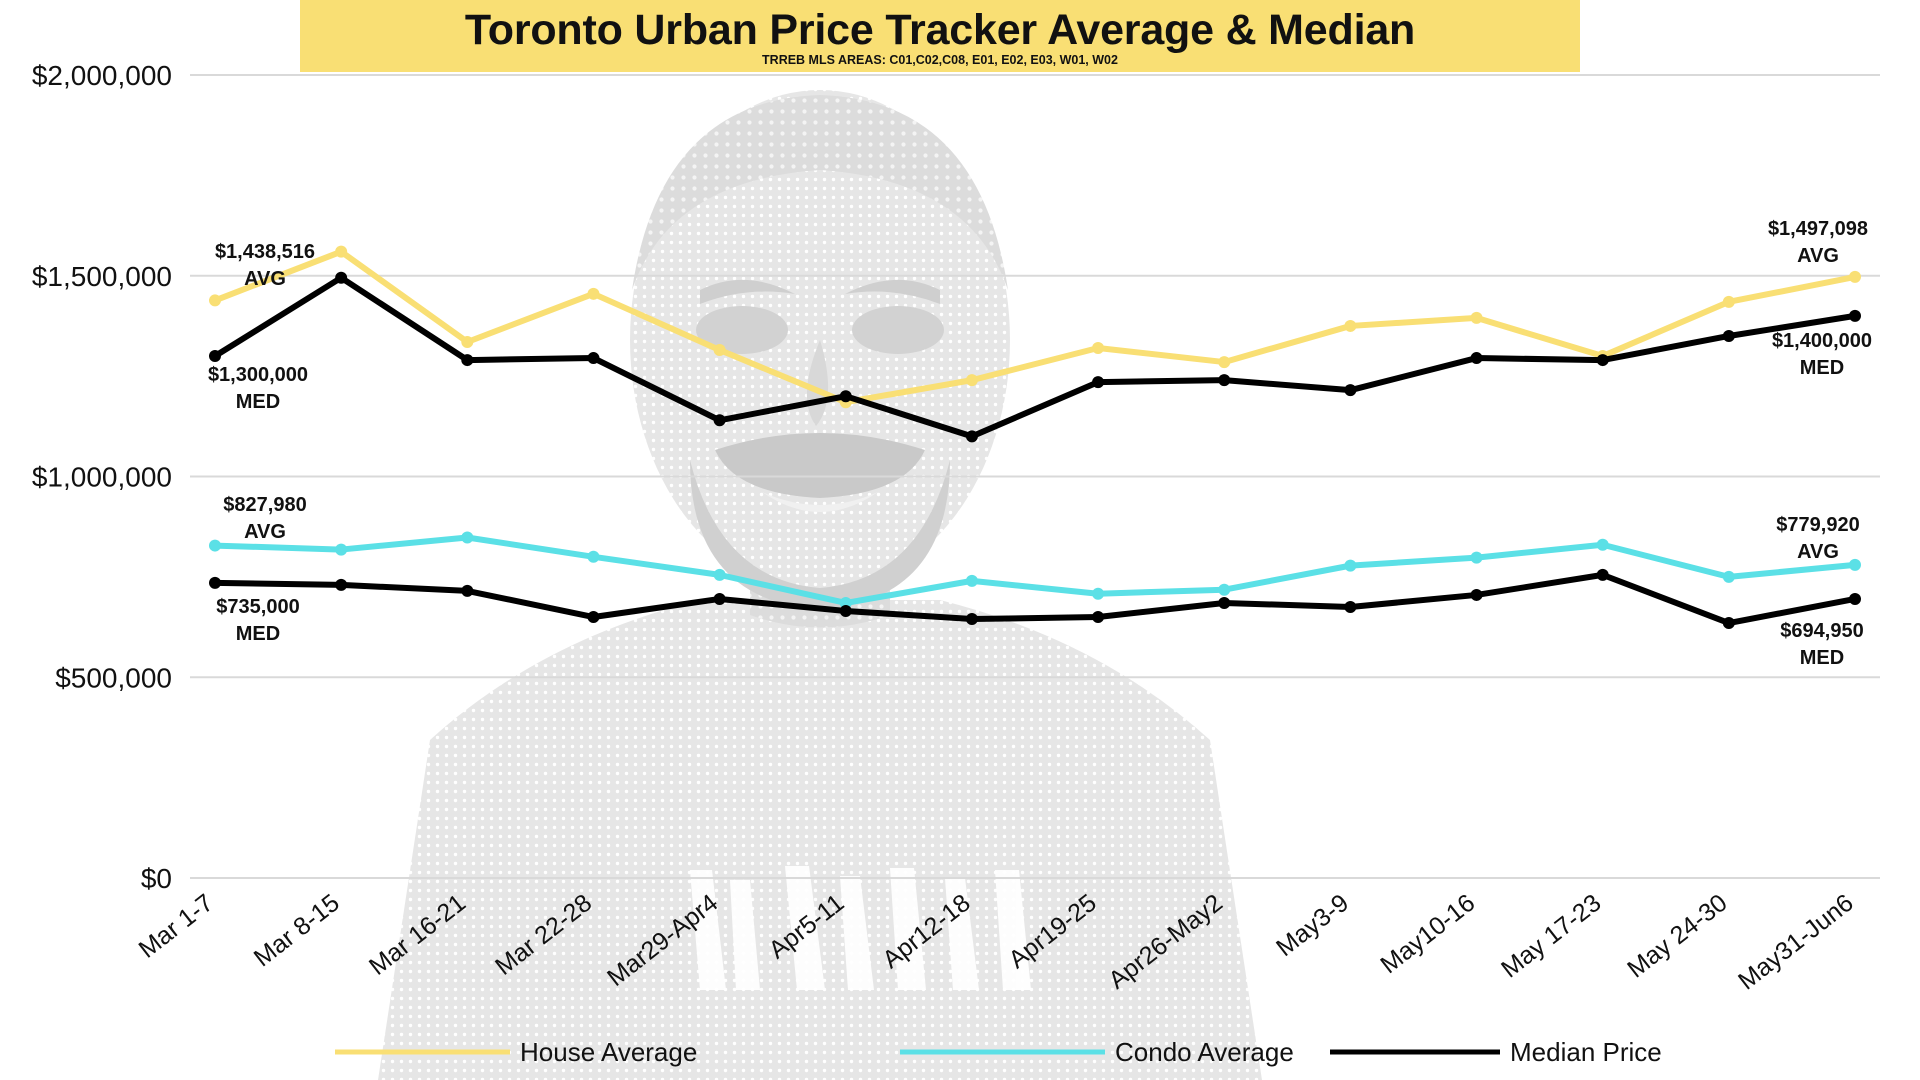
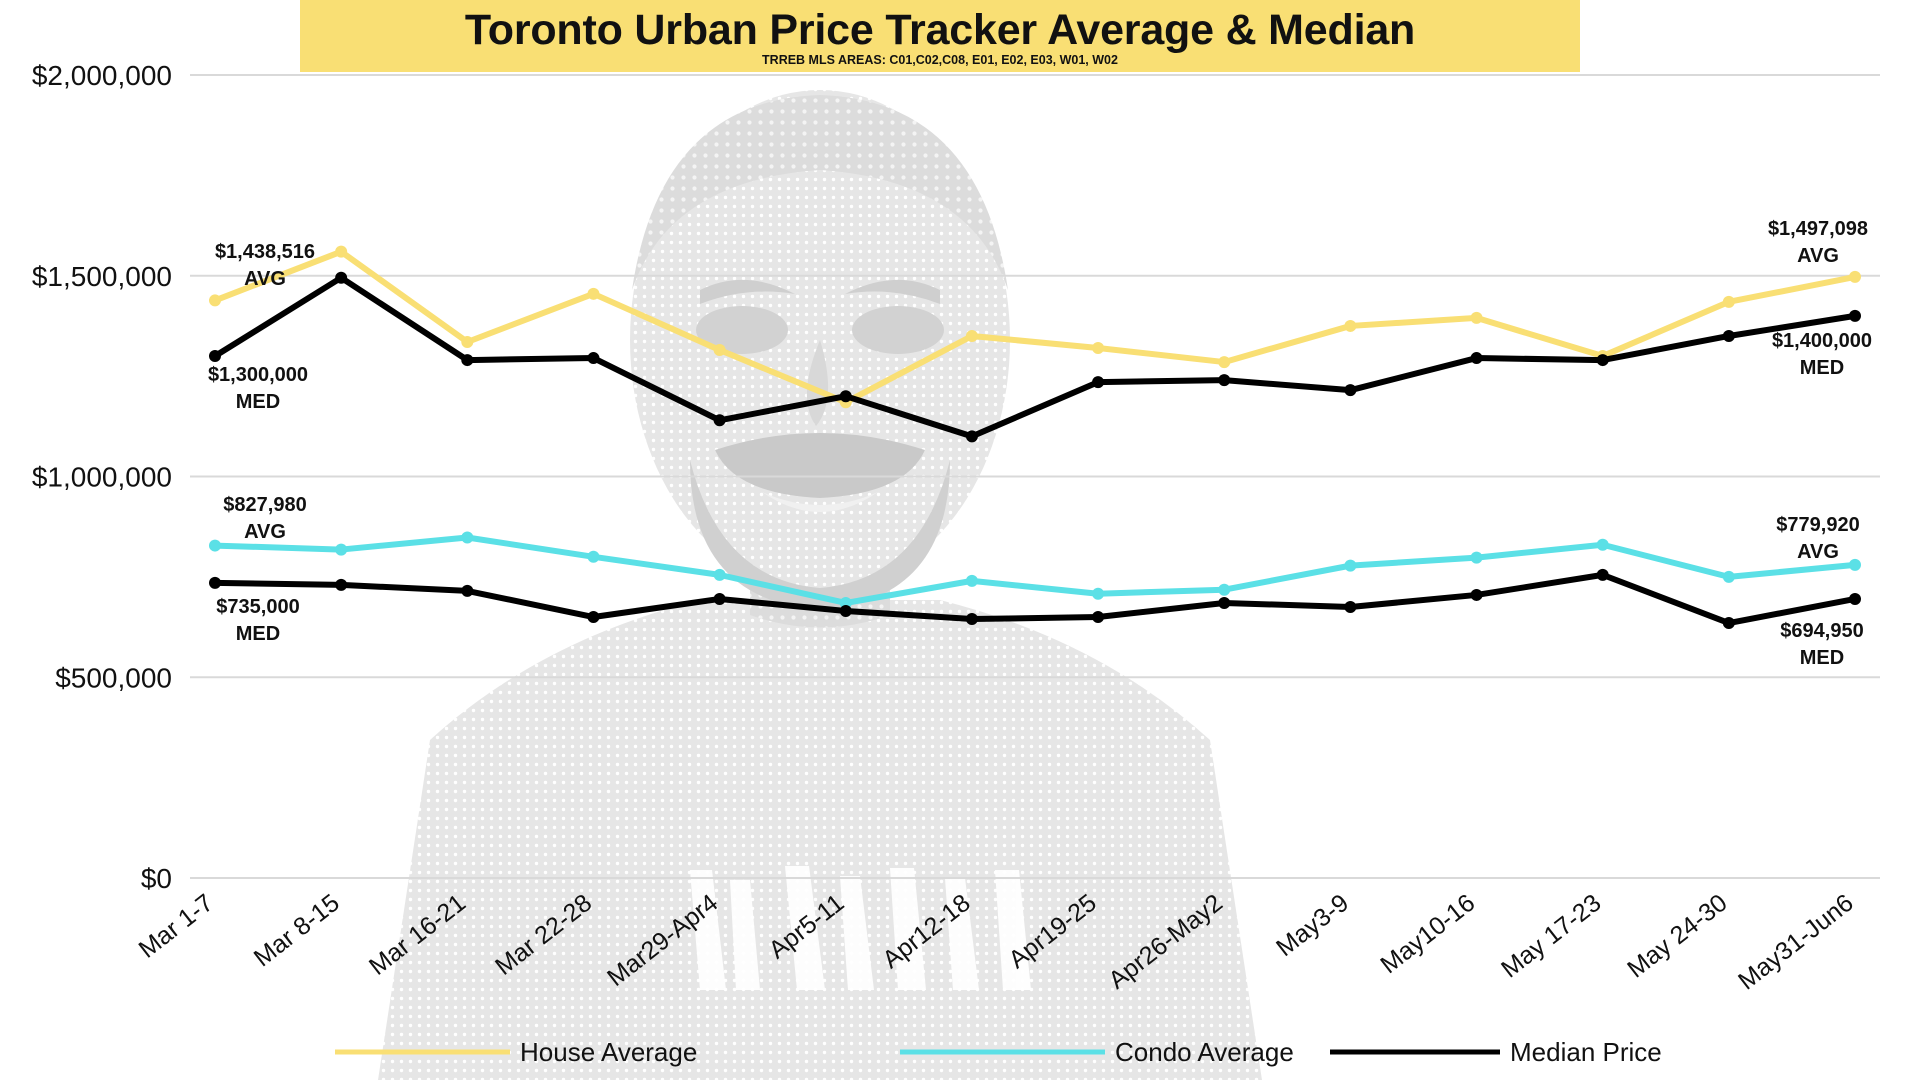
House Average/Apr12-18: $1240000 -> $1350000
